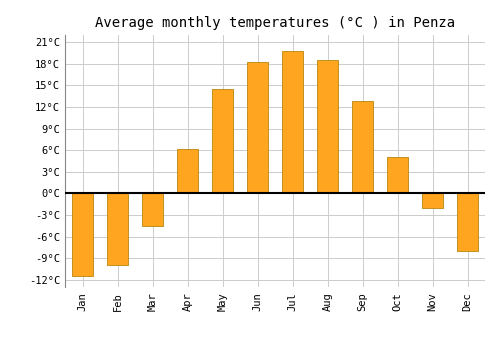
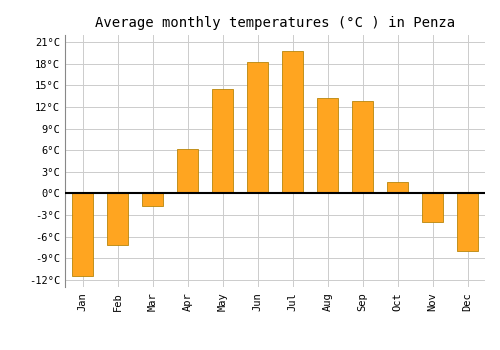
Feb: -10.0°C -> -7.2°C
Mar: -4.5°C -> -1.8°C
Aug: 18.5°C -> 13.2°C
Oct: 5.0°C -> 1.6°C
Nov: -2.0°C -> -4.0°C
